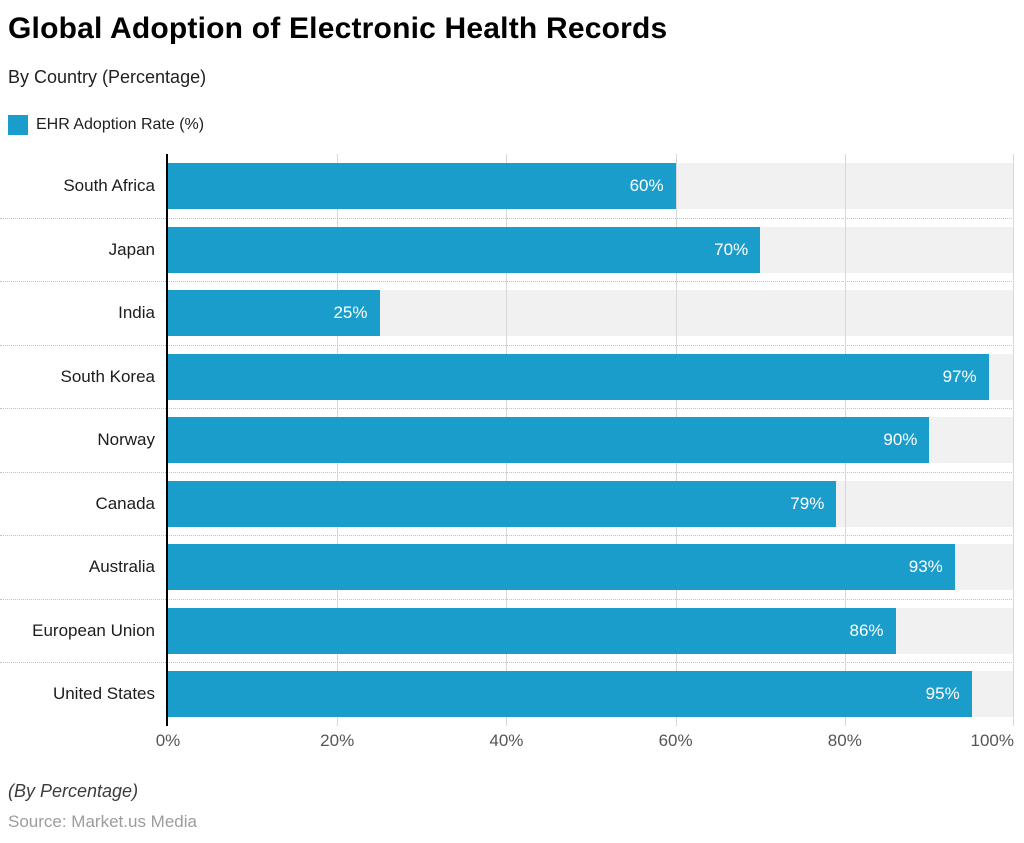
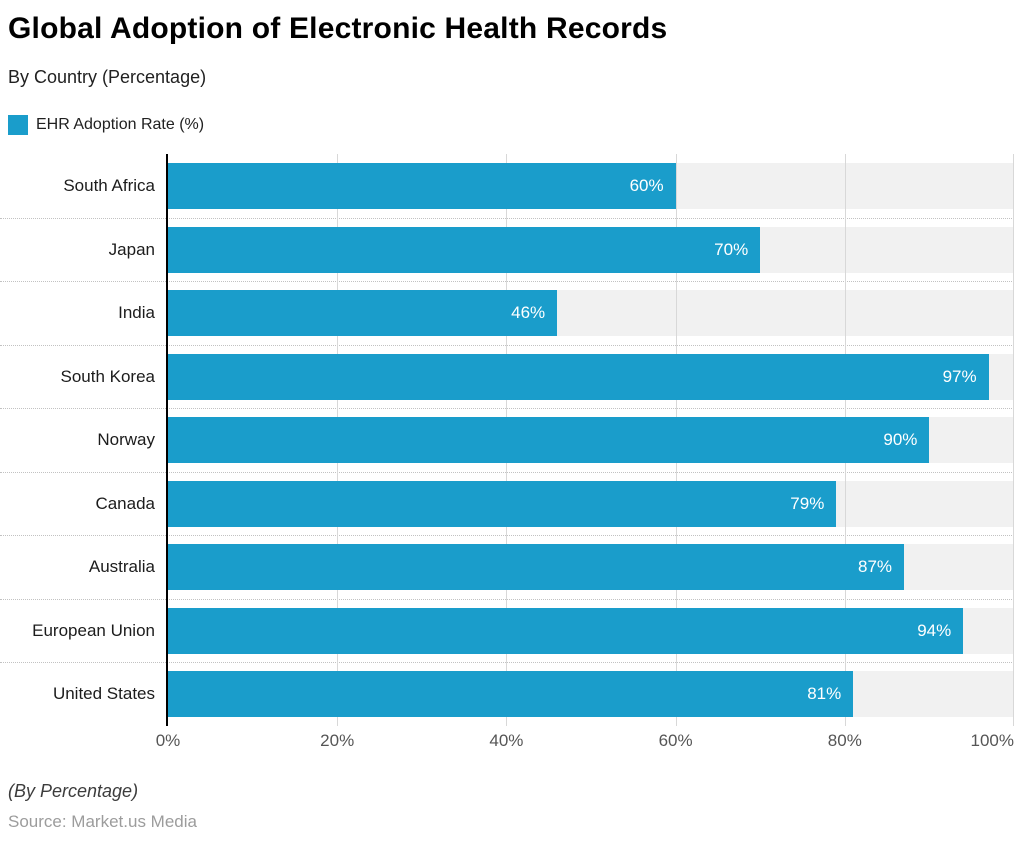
India: 25% -> 46%
Australia: 93% -> 87%
European Union: 86% -> 94%
United States: 95% -> 81%
